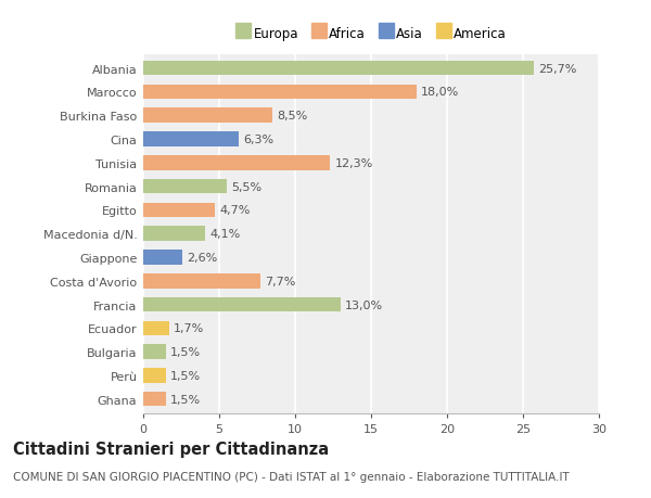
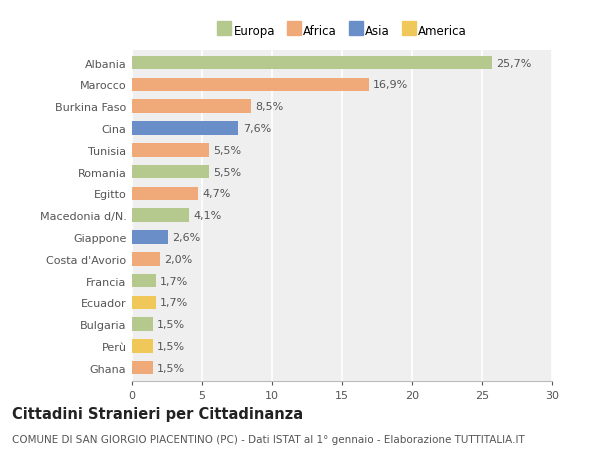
Marocco: 18,0% -> 16,9%
Cina: 6,3% -> 7,6%
Tunisia: 12,3% -> 5,5%
Costa d'Avorio: 7,7% -> 2,0%
Francia: 13,0% -> 1,7%
